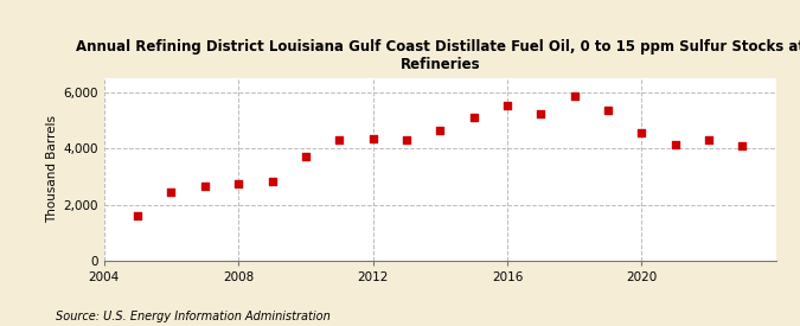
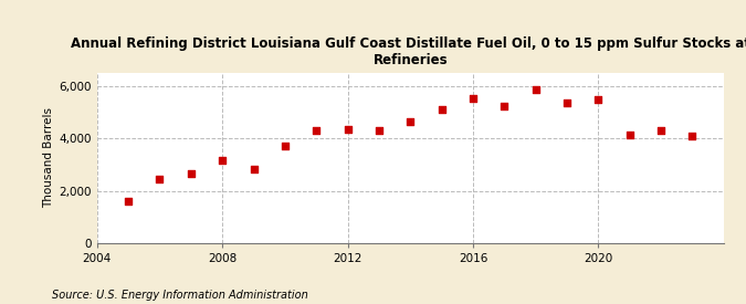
2008: 2,750 -> 3,150
2020: 4,550 -> 5,500
